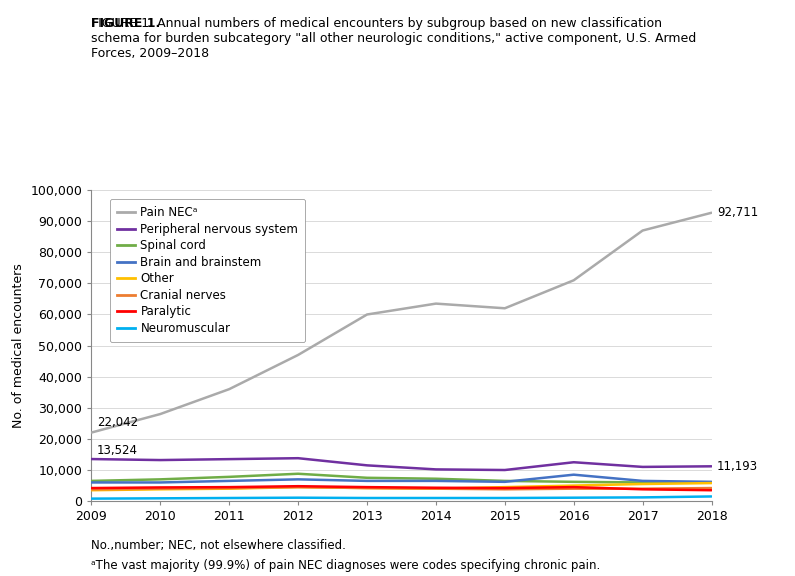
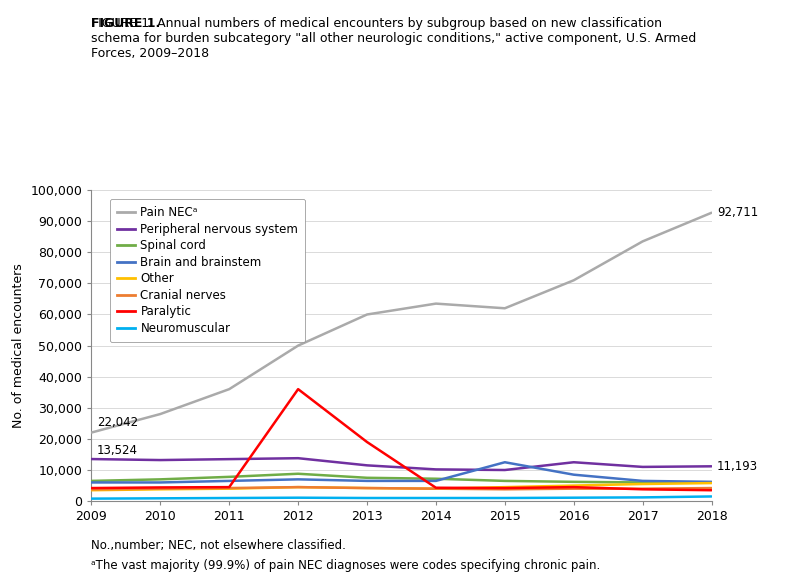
Pain NECᵃ/2012: 47,000 -> 50,000
Paralytic/2012: 4,800 -> 36,000
Paralytic/2013: 4,500 -> 19,000
Brain and brainstem/2015: 6,200 -> 12,500
Pain NECᵃ/2017: 87,000 -> 83,500
